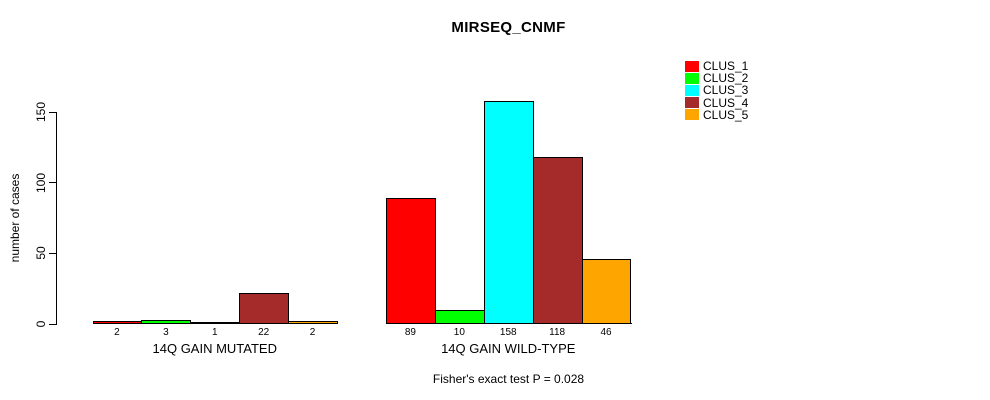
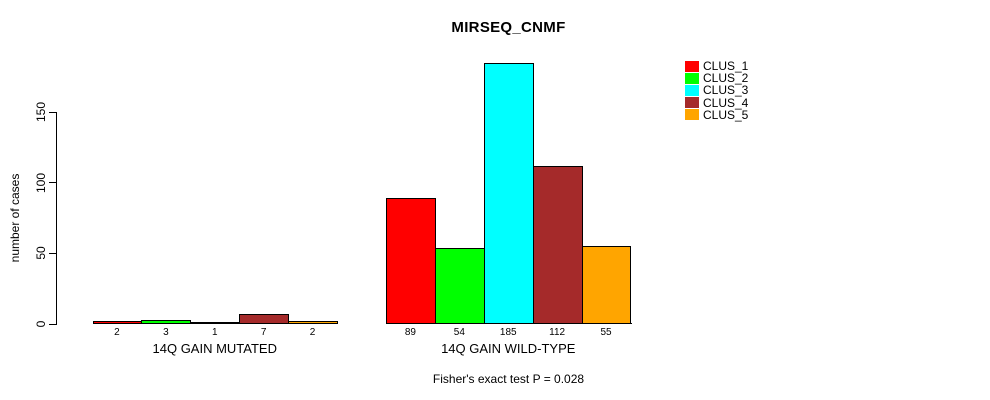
CLUS_4/14Q GAIN MUTATED: 22 -> 7
CLUS_2/14Q GAIN WILD-TYPE: 10 -> 54
CLUS_3/14Q GAIN WILD-TYPE: 158 -> 185
CLUS_4/14Q GAIN WILD-TYPE: 118 -> 112
CLUS_5/14Q GAIN WILD-TYPE: 46 -> 55
